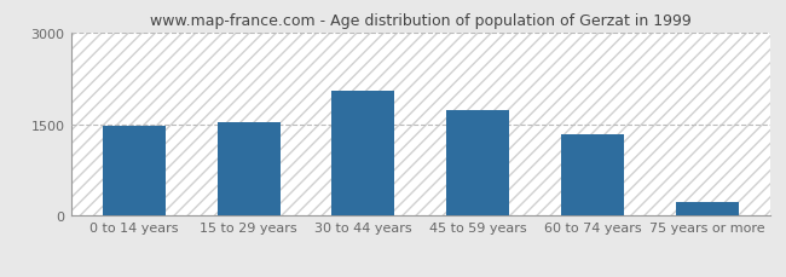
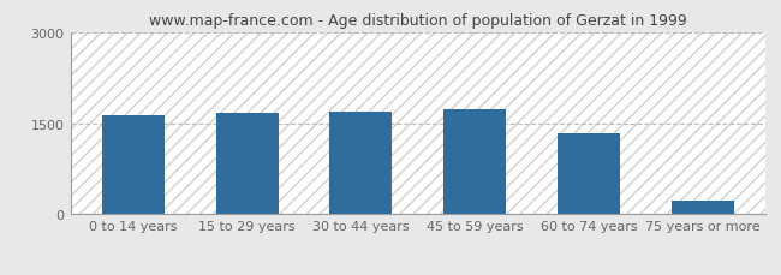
0 to 14 years: 1480 -> 1620
15 to 29 years: 1520 -> 1660
30 to 44 years: 2040 -> 1690
